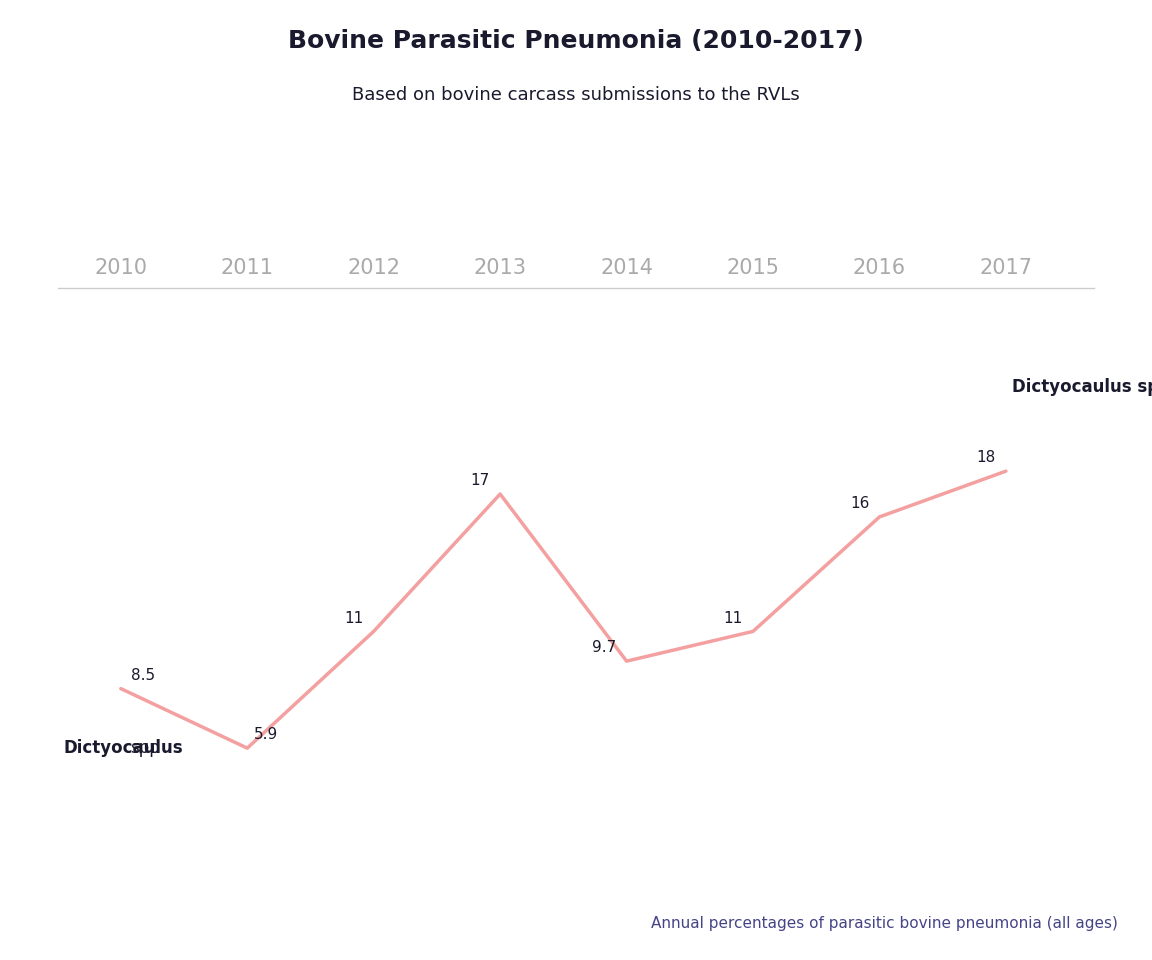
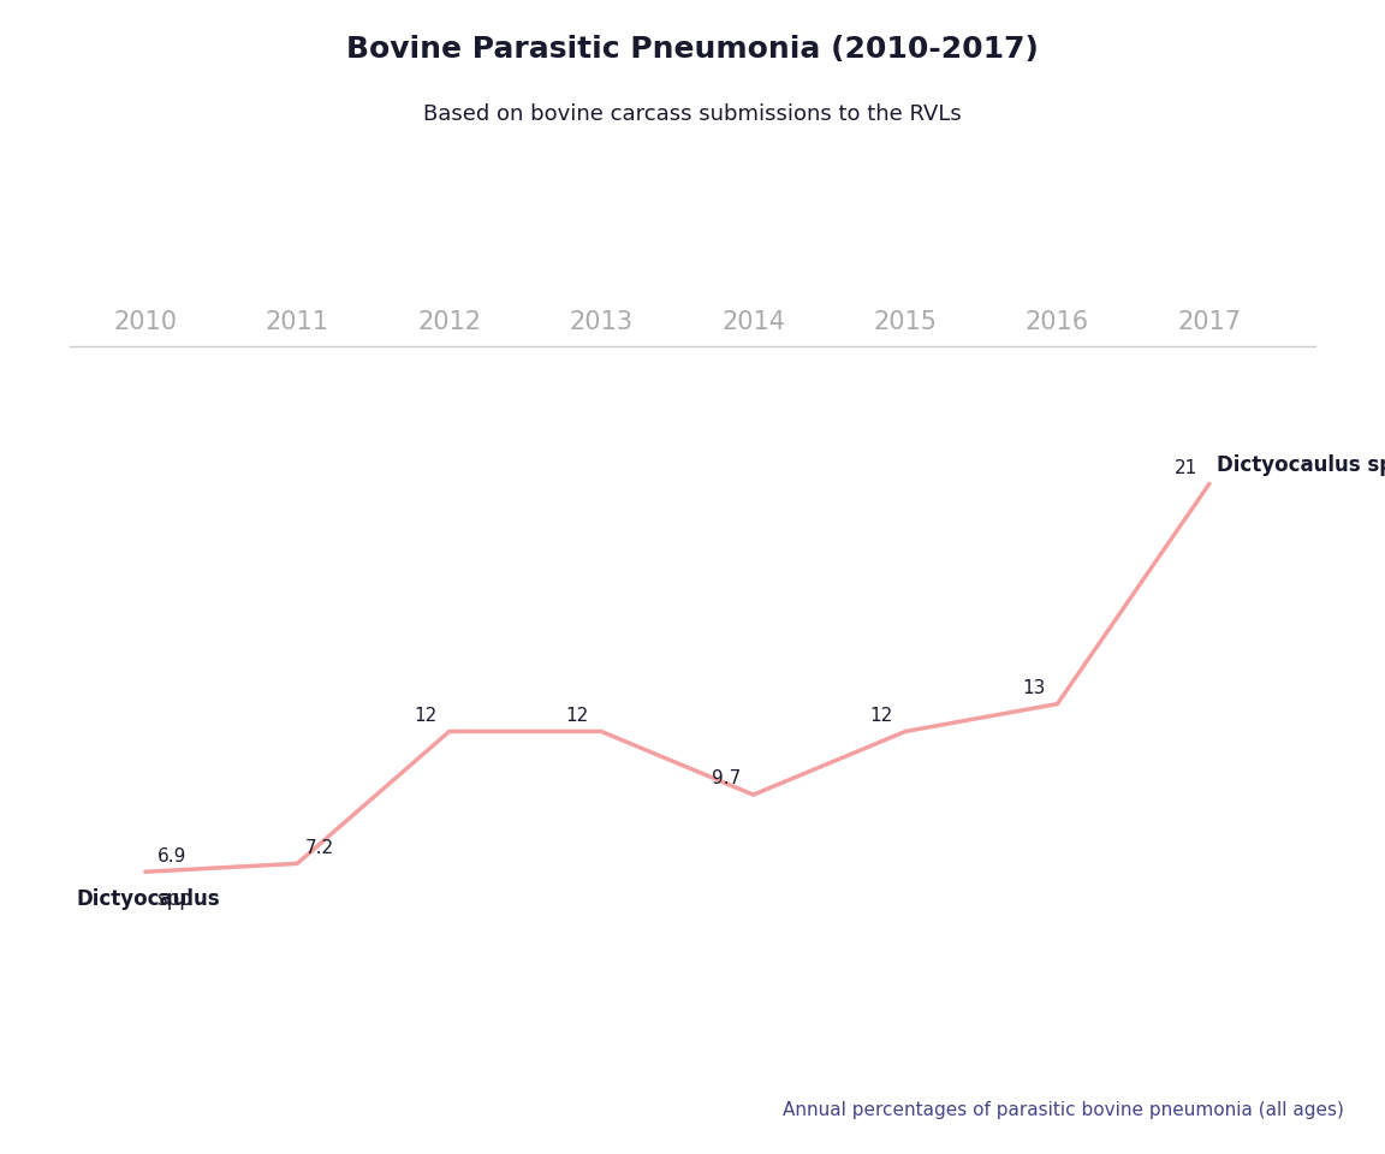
2010: 8.5 -> 6.9
2011: 5.9 -> 7.2
2012: 11 -> 12
2013: 17 -> 12
2015: 11 -> 12
2016: 16 -> 13
2017: 18 -> 21
